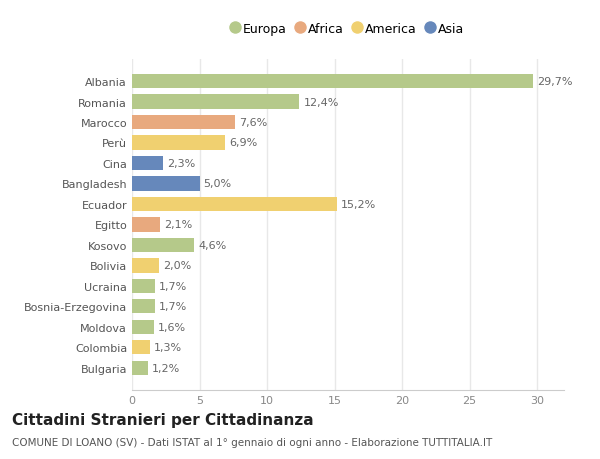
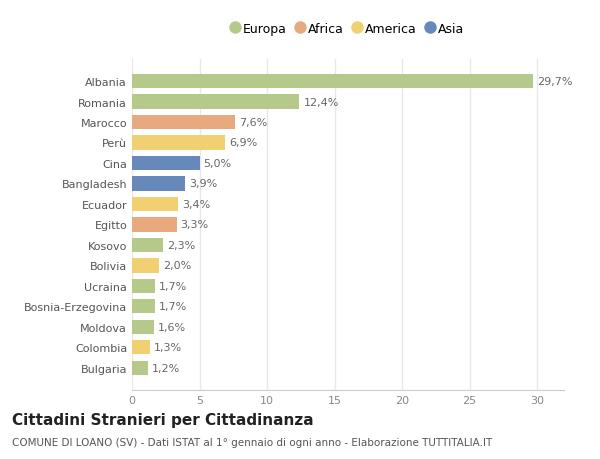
Cina: 2,3% -> 5,0%
Bangladesh: 5,0% -> 3,9%
Ecuador: 15,2% -> 3,4%
Egitto: 2,1% -> 3,3%
Kosovo: 4,6% -> 2,3%
